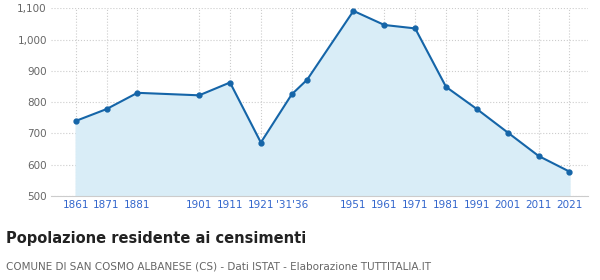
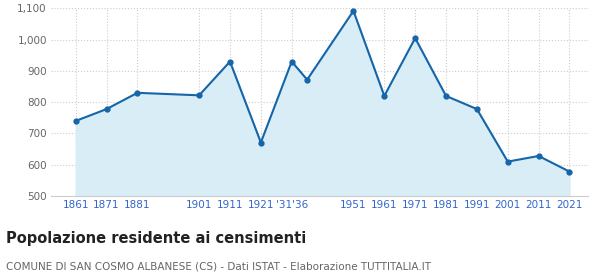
1911: 863 -> 930
'31'36: 825 -> 930
1961: 1,047 -> 820
1971: 1,036 -> 1,005
1981: 849 -> 820
2001: 703 -> 610
